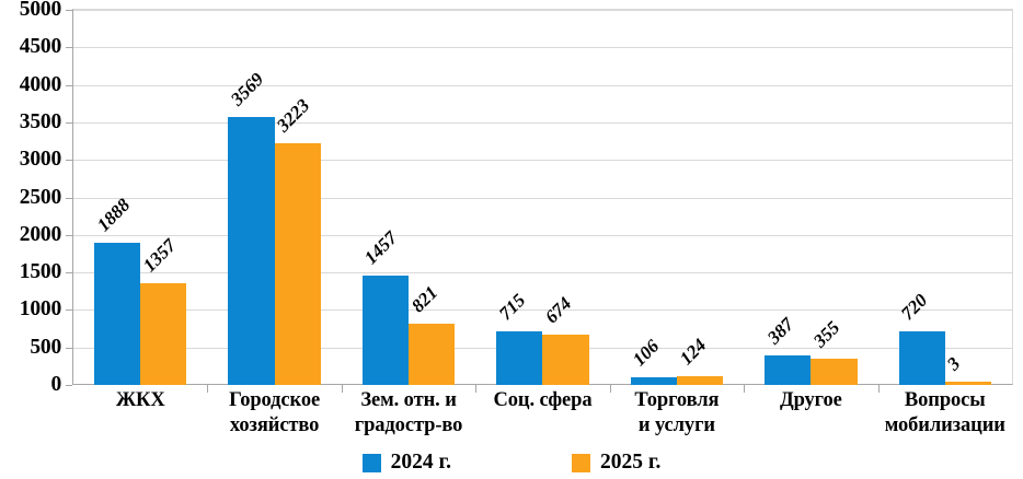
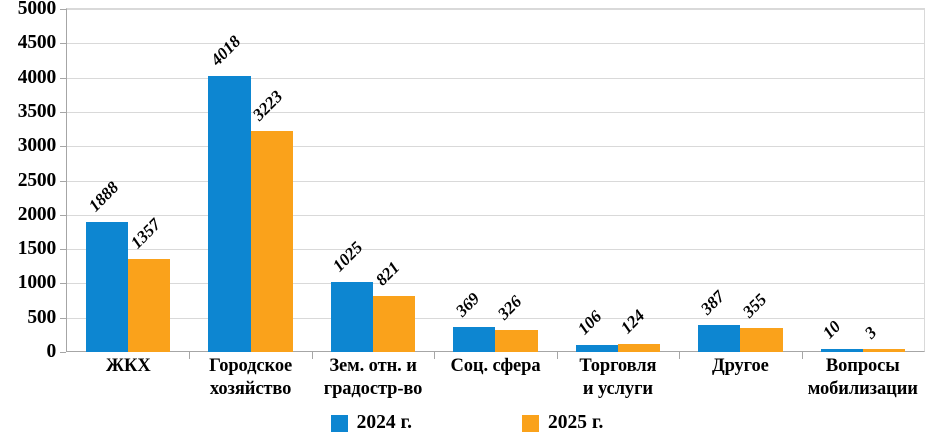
2024 г./Городское хозяйство: 3569 -> 4018
2024 г./Зем. отн. и градостр-во: 1457 -> 1025
2024 г./Соц. сфера: 715 -> 369
2025 г./Соц. сфера: 674 -> 326
2024 г./Вопросы мобилизации: 720 -> 10
